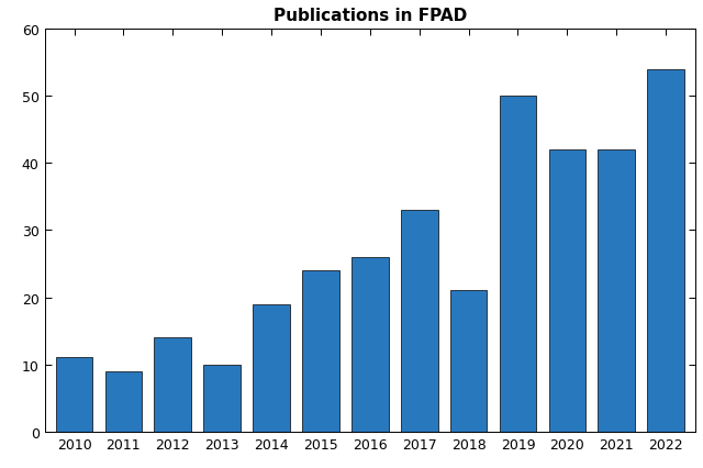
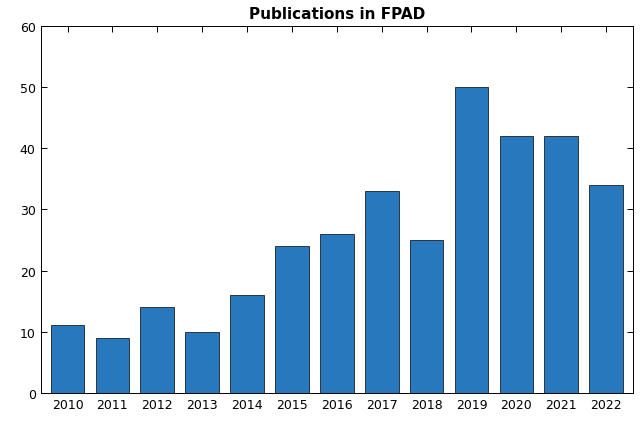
2014: 19 -> 16
2018: 21 -> 25
2022: 54 -> 34
